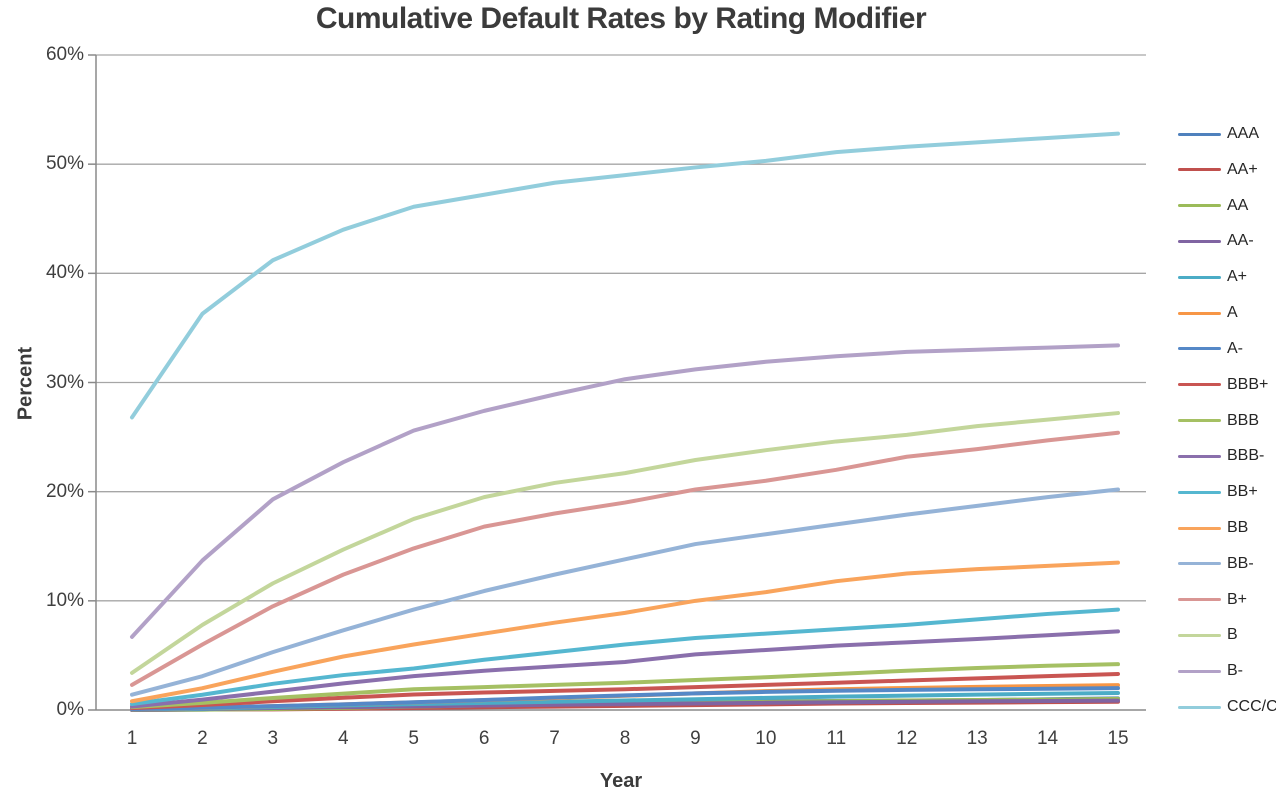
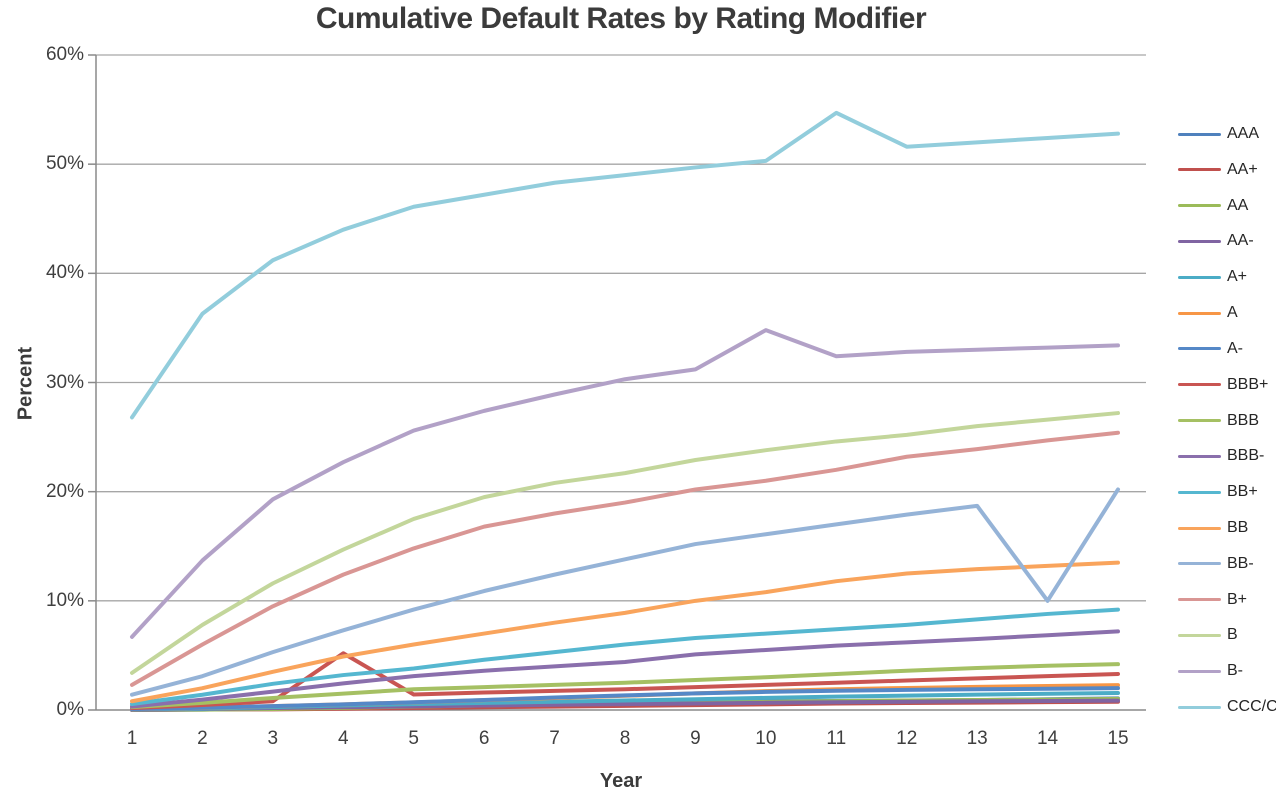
BBB+/4: 1.1% -> 5.2%
B-/10: 31.9% -> 34.8%
CCC/C/11: 51.1% -> 54.7%
BB-/14: 19.5% -> 10.0%
